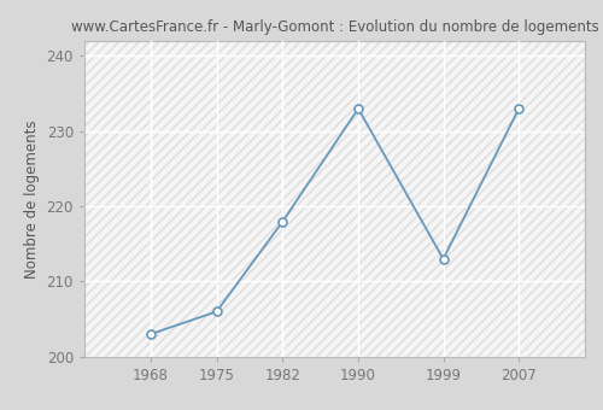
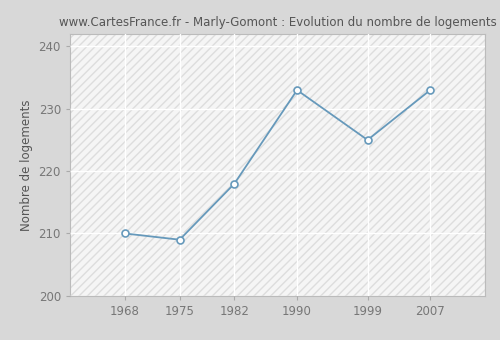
1968: 203 -> 210
1975: 206 -> 209
1999: 213 -> 225
